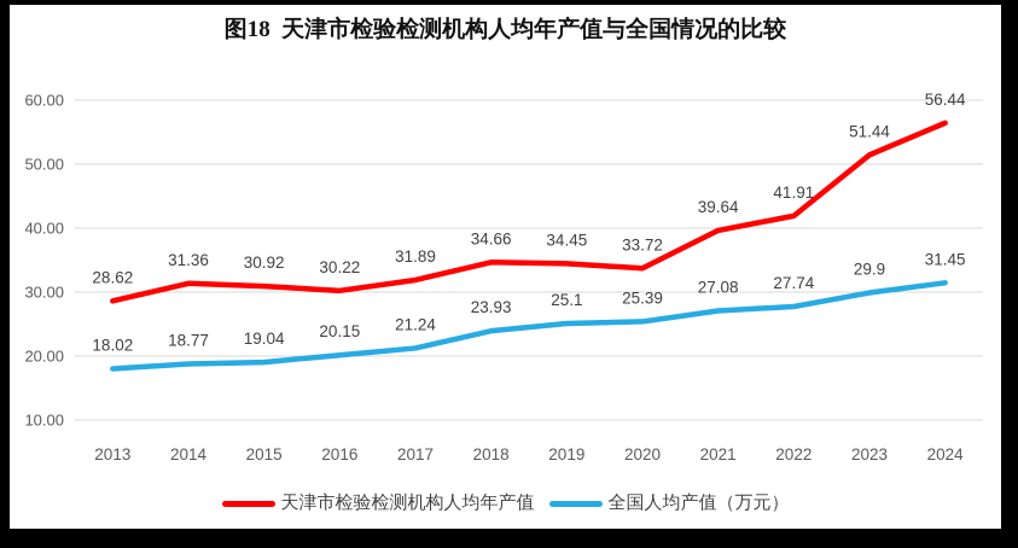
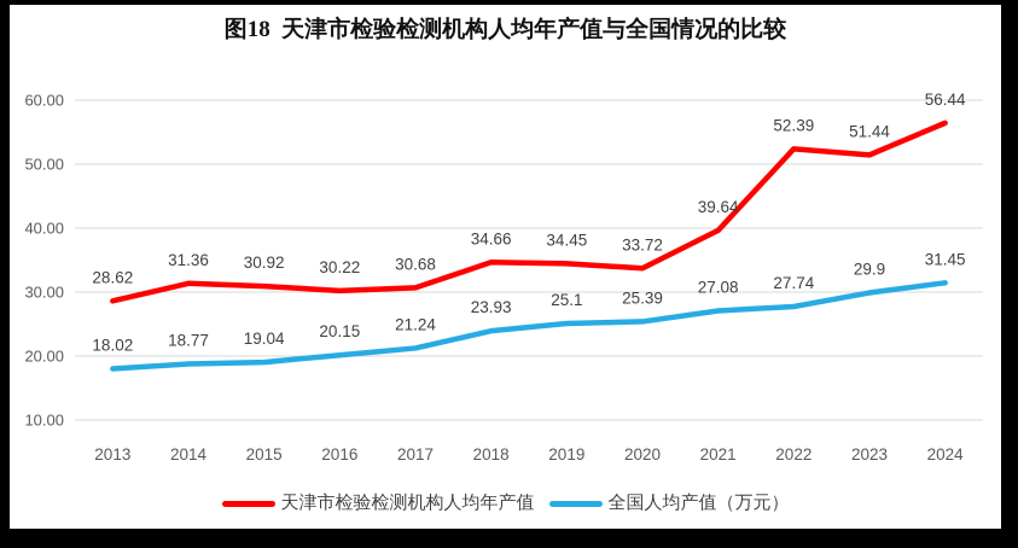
天津市检验检测机构人均年产值/2017: 31.89 -> 30.68
天津市检验检测机构人均年产值/2022: 41.91 -> 52.39
